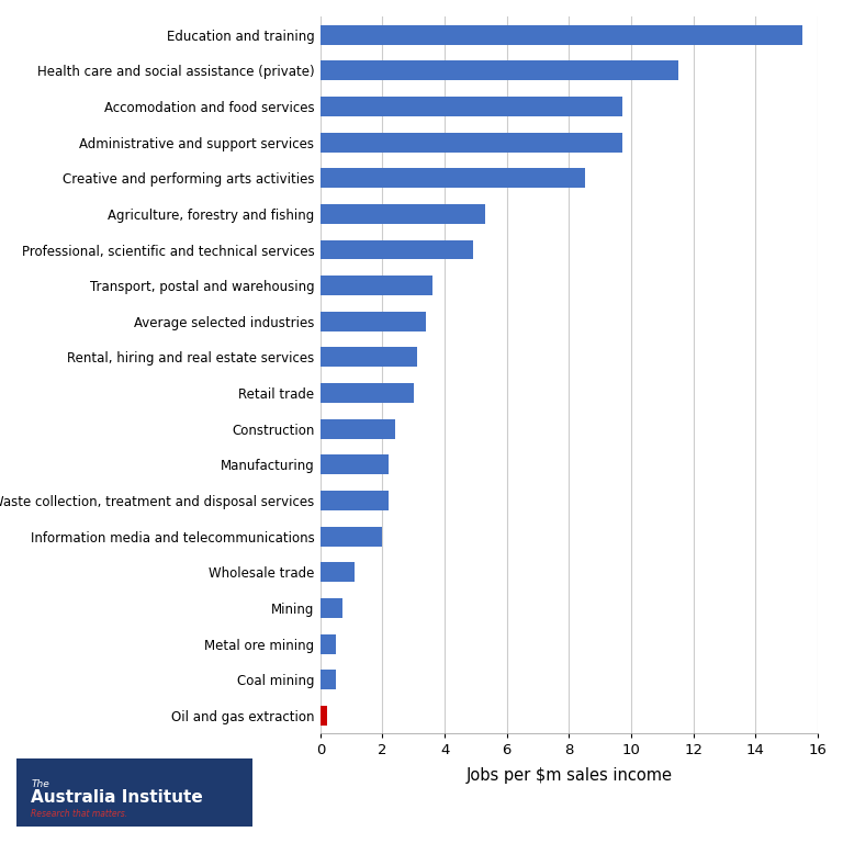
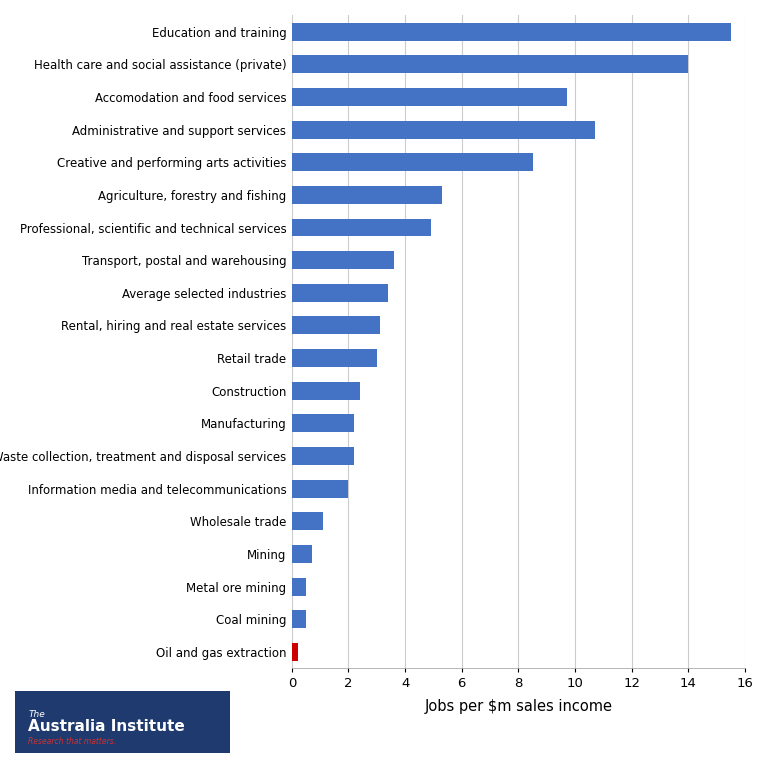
Health care and social assistance (private): 11.5 -> 14.0
Administrative and support services: 9.7 -> 10.7
